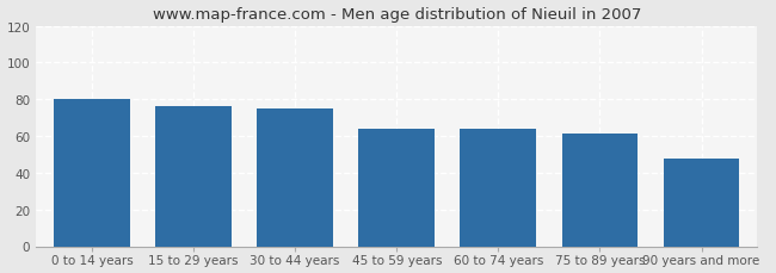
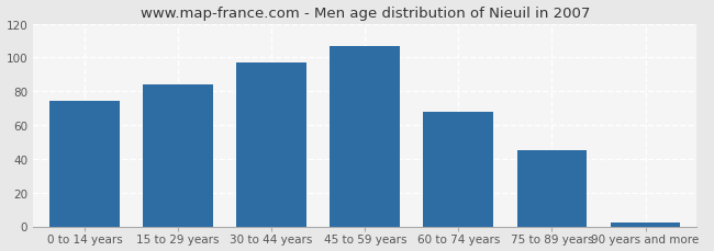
0 to 14 years: 80 -> 74
15 to 29 years: 76 -> 84
30 to 44 years: 75 -> 97
45 to 59 years: 64 -> 107
60 to 74 years: 64 -> 68
75 to 89 years: 61 -> 45
90 years and more: 48 -> 2
